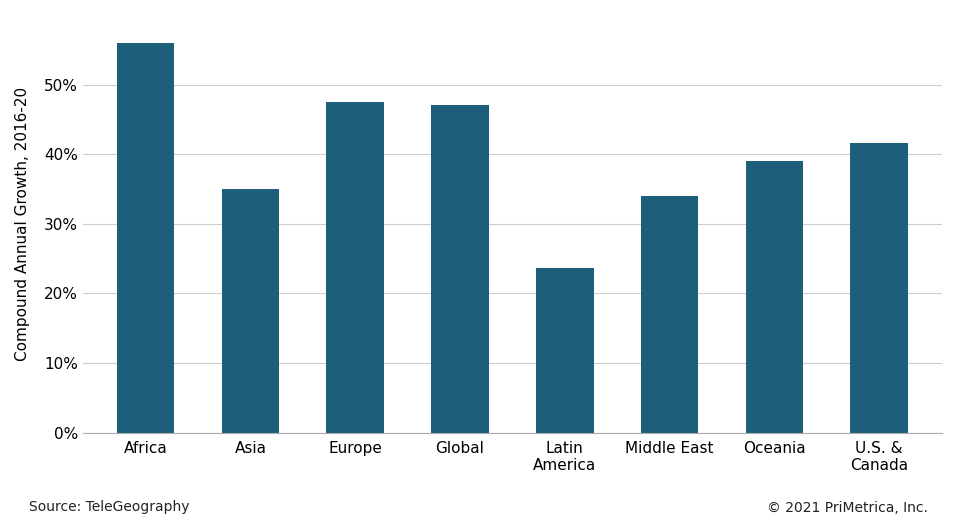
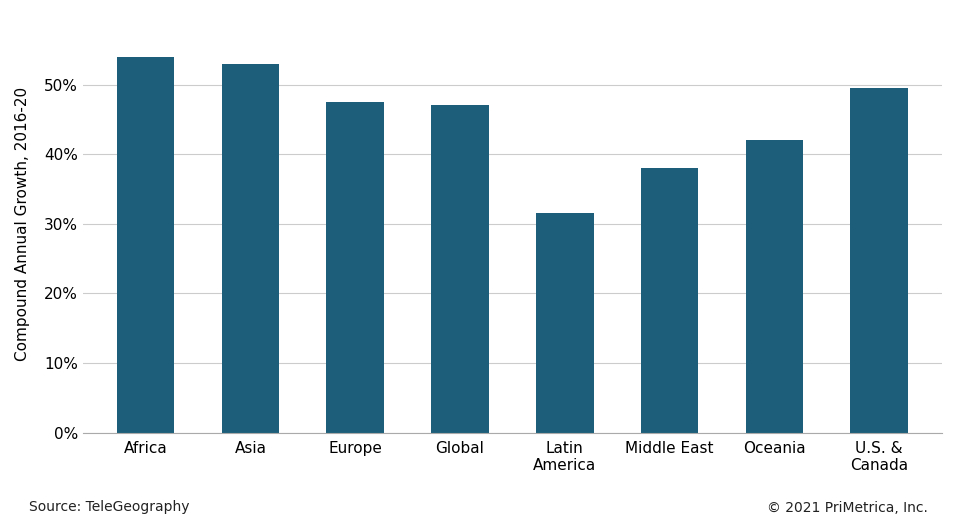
Africa: 56.0% -> 54.0%
Asia: 35.0% -> 53.0%
Latin America: 23.6% -> 31.5%
Middle East: 34.0% -> 38.0%
Oceania: 39.0% -> 42.0%
U.S. & Canada: 41.6% -> 49.5%
